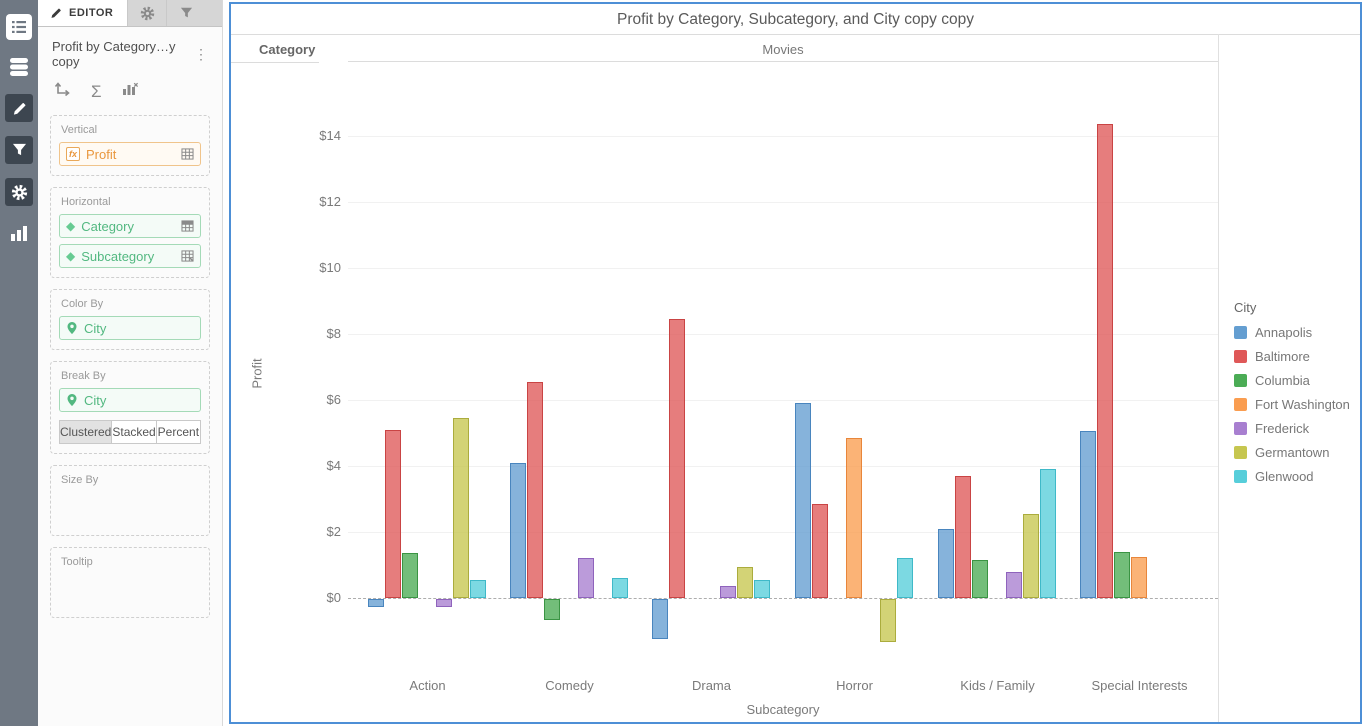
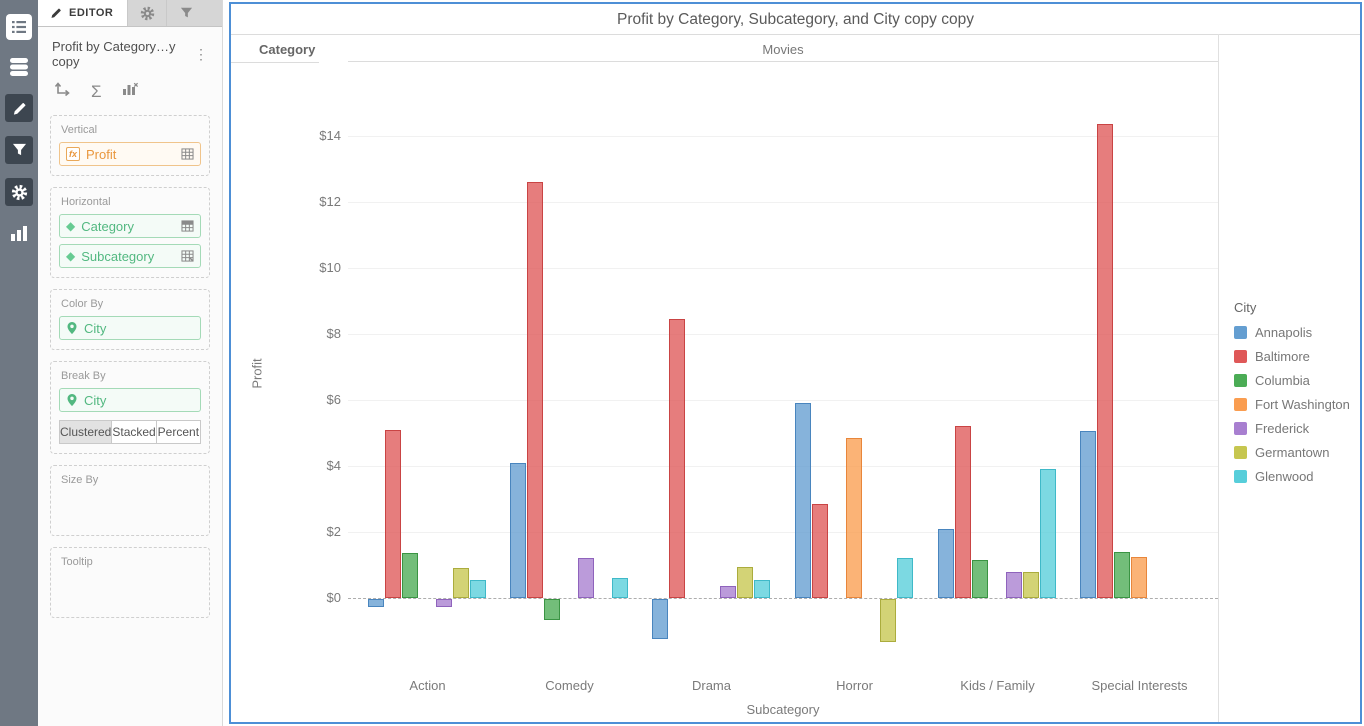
Germantown/Action: $5.5 -> $0.9
Baltimore/Comedy: $6.5 -> $12.6
Baltimore/Kids / Family: $3.7 -> $5.2
Germantown/Kids / Family: $2.5 -> $0.8
